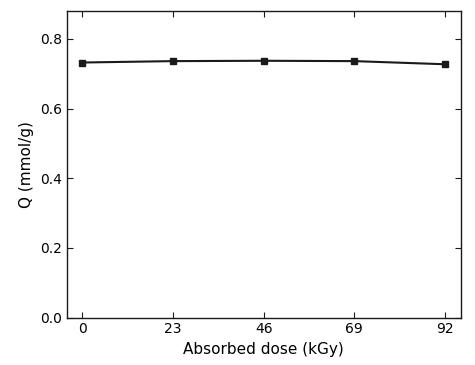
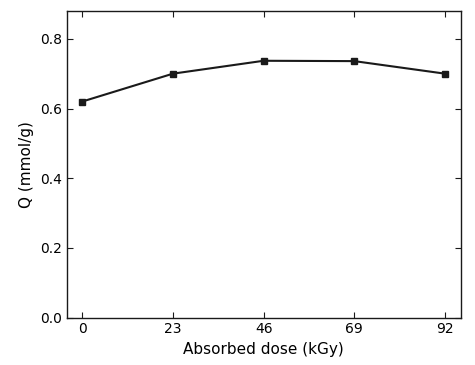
0: 0.732 -> 0.620
23: 0.736 -> 0.700
92: 0.727 -> 0.700
